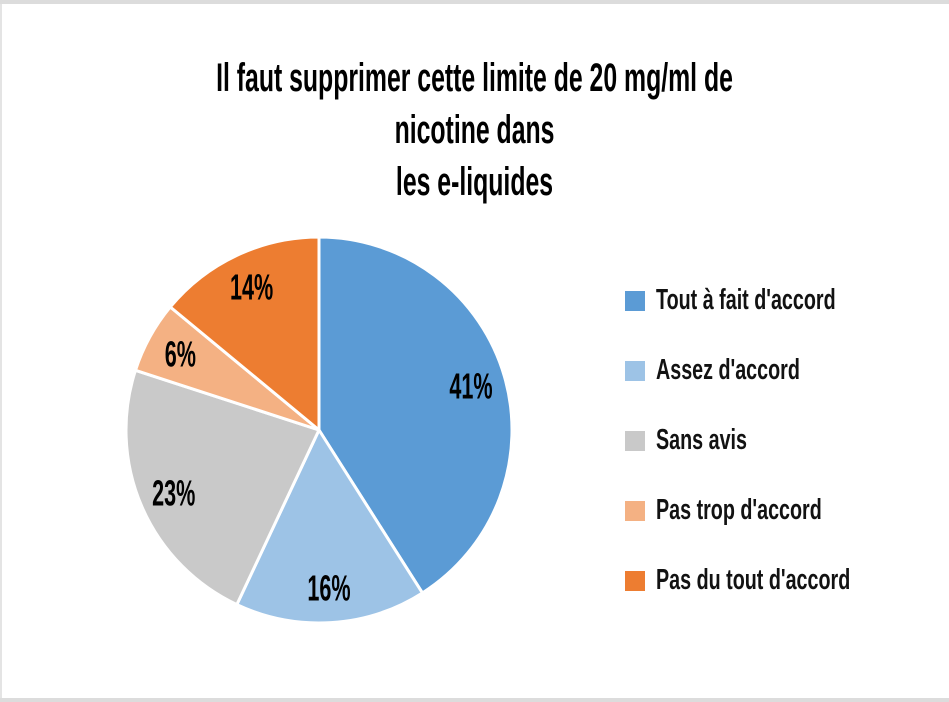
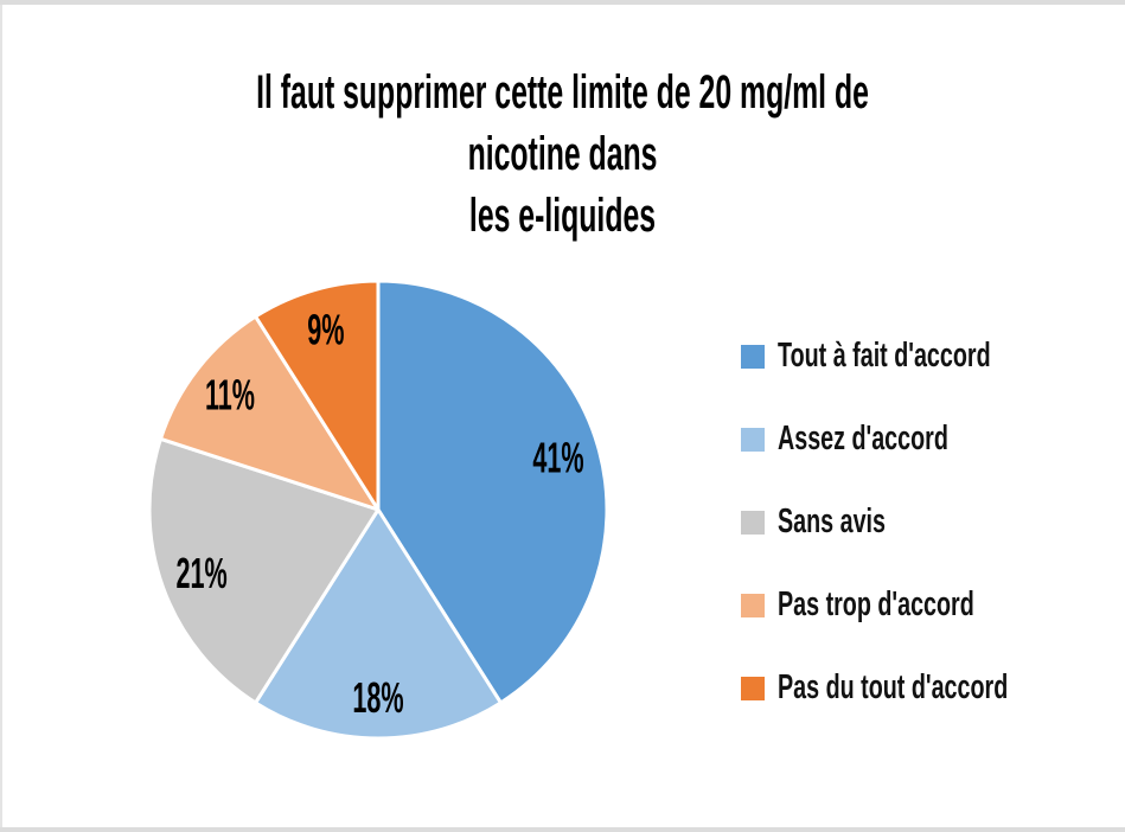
Assez d'accord: 16% -> 18%
Sans avis: 23% -> 21%
Pas trop d'accord: 6% -> 11%
Pas du tout d'accord: 14% -> 9%
